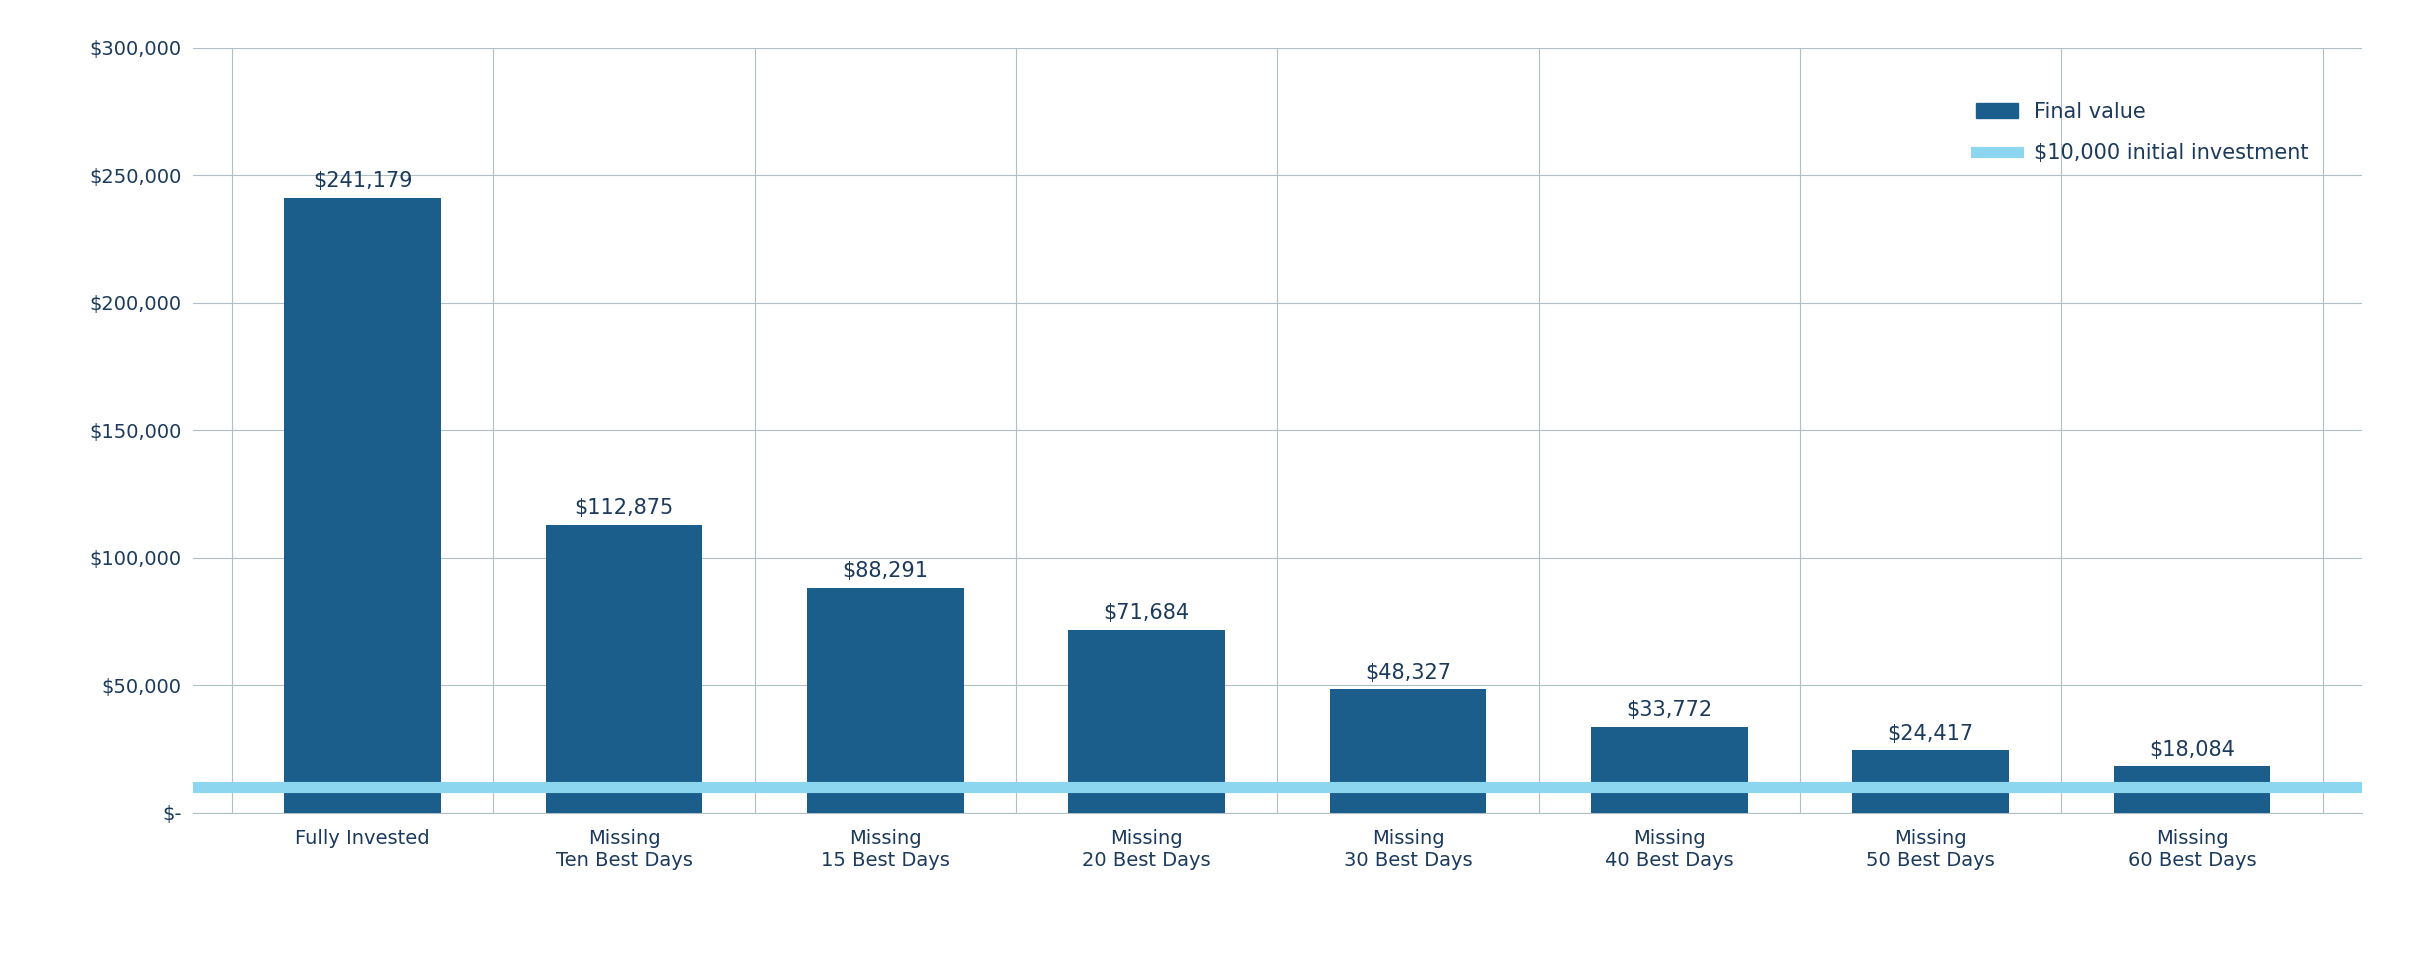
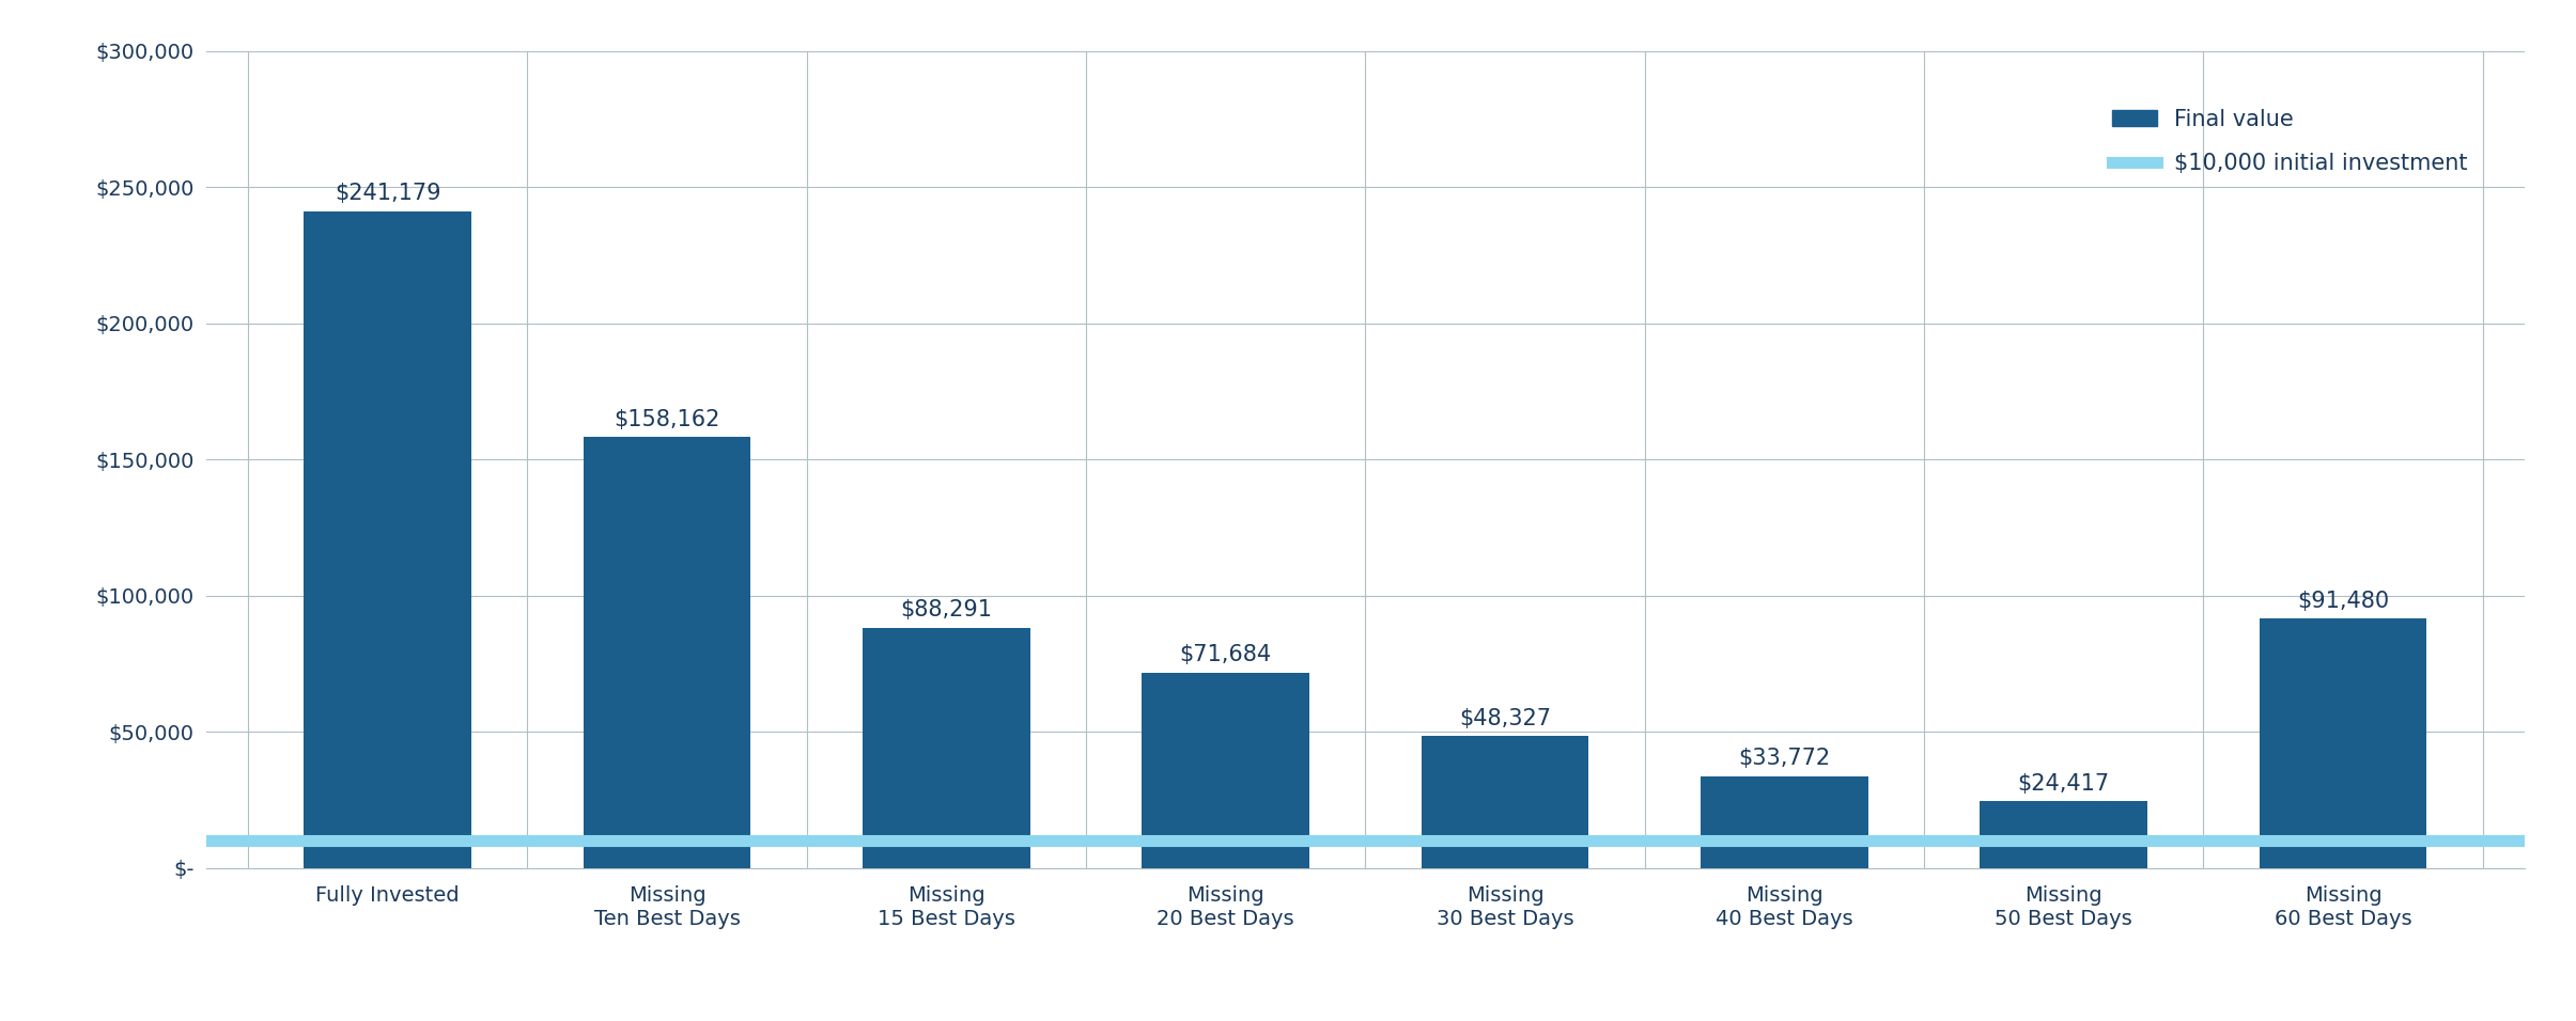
Missing Ten Best Days: $112,875 -> $158,162
Missing 60 Best Days: $18,084 -> $91,480
